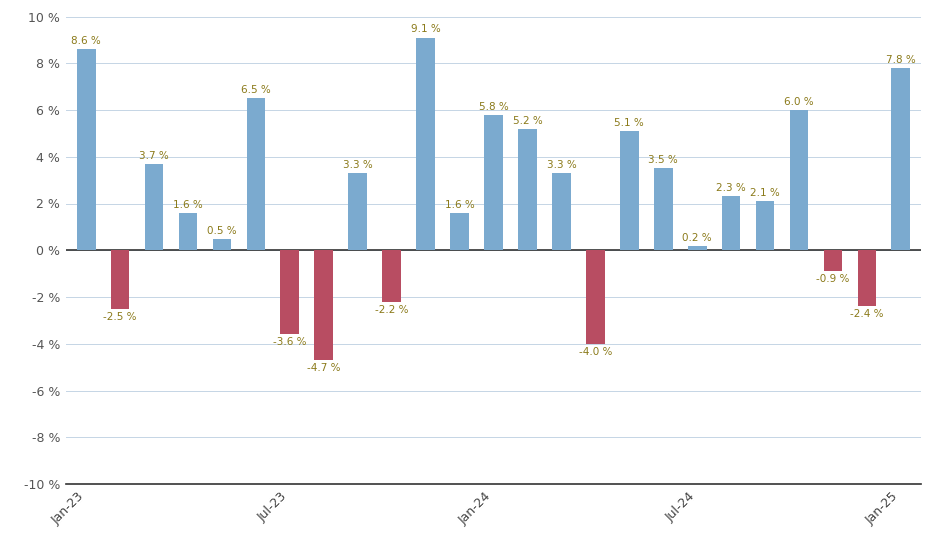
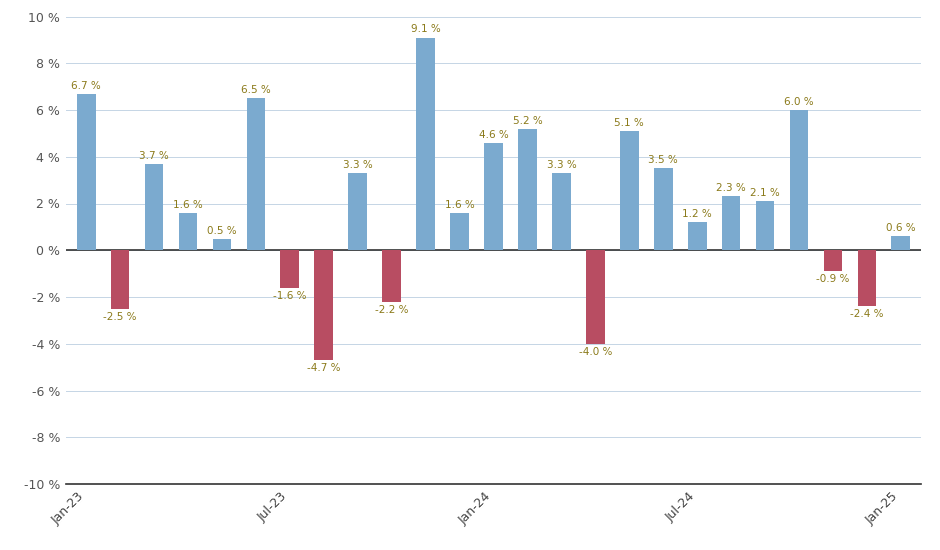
Jan-23: 8.6 -> 6.7
Jul-23: -3.6 -> -1.6
Jan-24: 5.8 -> 4.6
Jul-24: 0.2 -> 1.2
Jan-25: 7.8 -> 0.6
